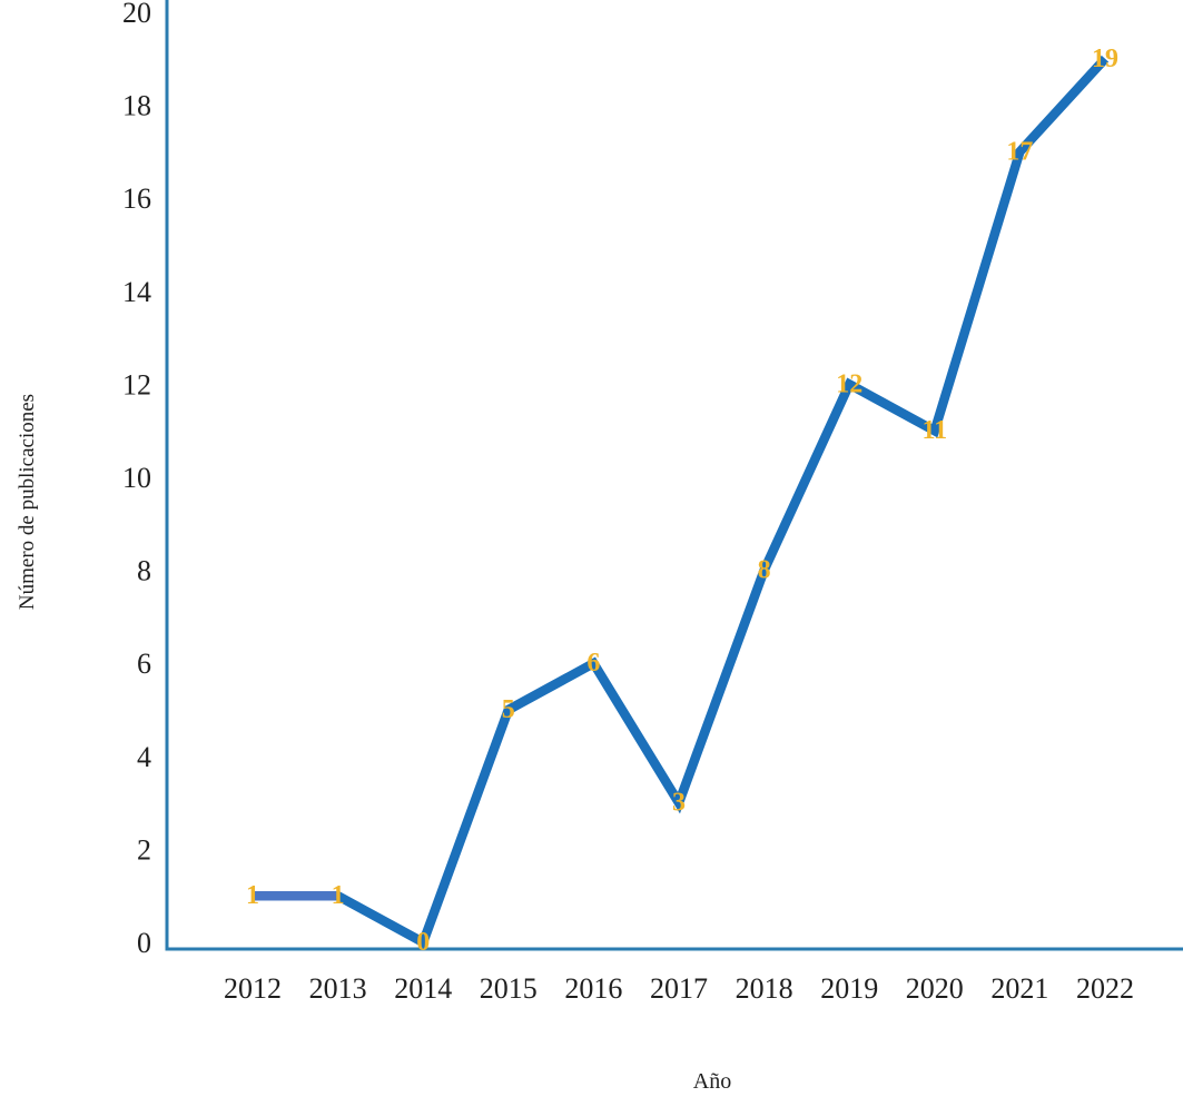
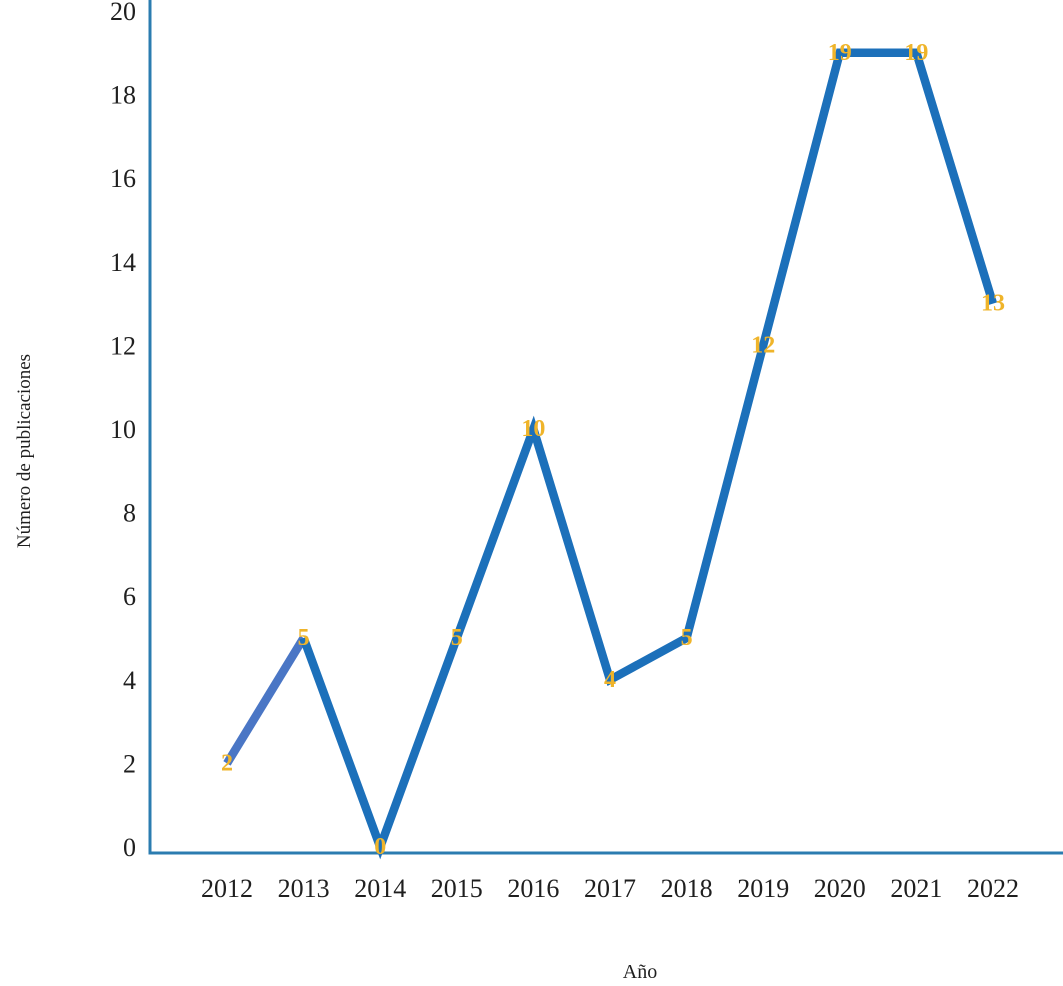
2012: 1 -> 2
2013: 1 -> 5
2016: 6 -> 10
2017: 3 -> 4
2018: 8 -> 5
2020: 11 -> 19
2021: 17 -> 19
2022: 19 -> 13
